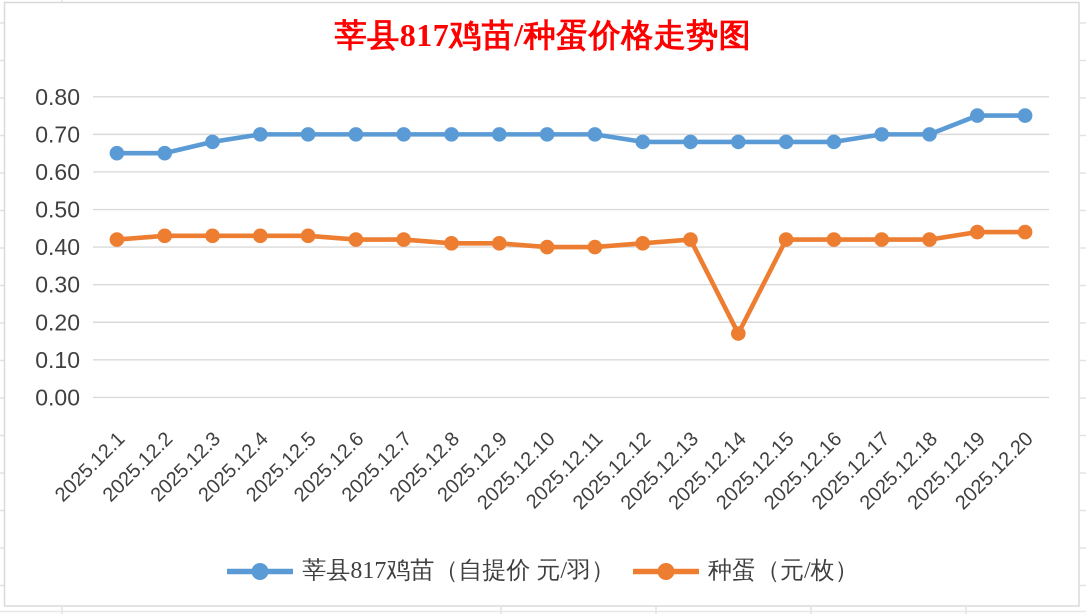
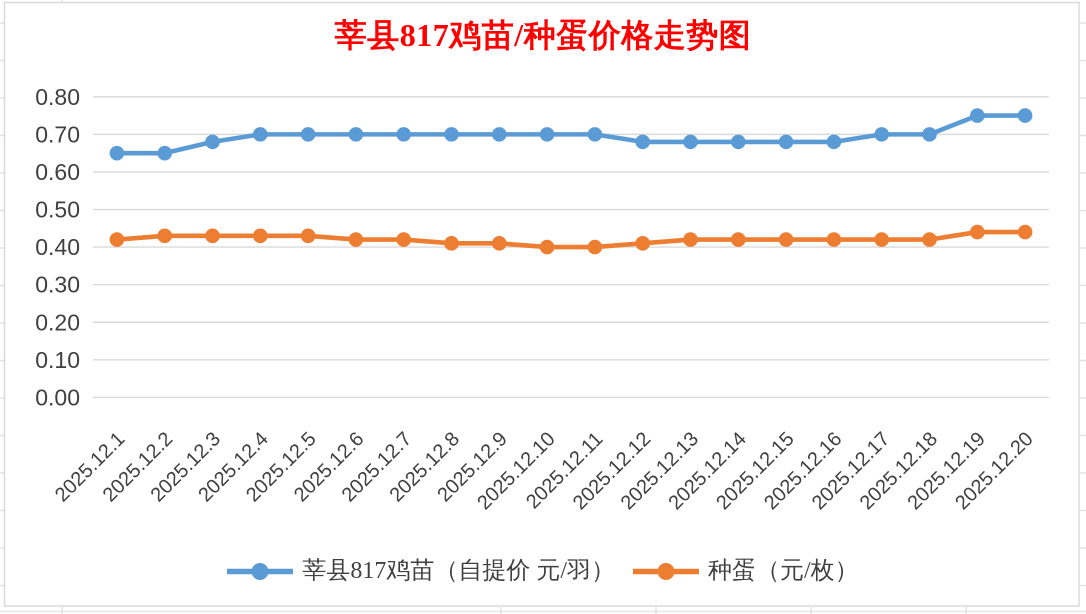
种蛋（元/枚）/2025.12.14: 0.17 -> 0.42
